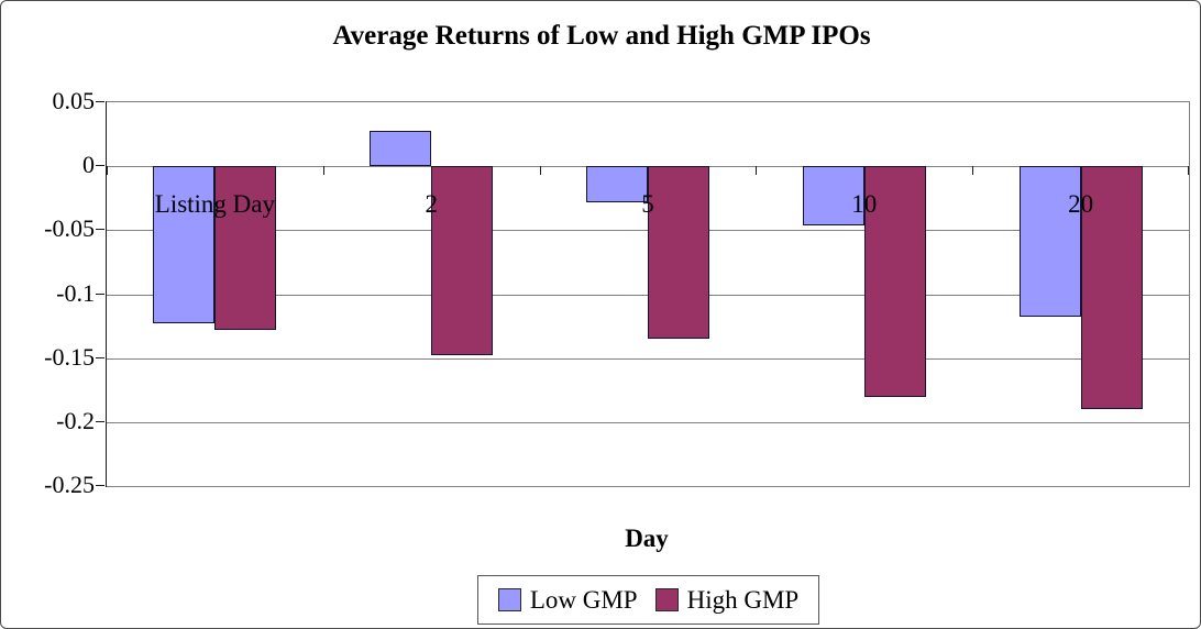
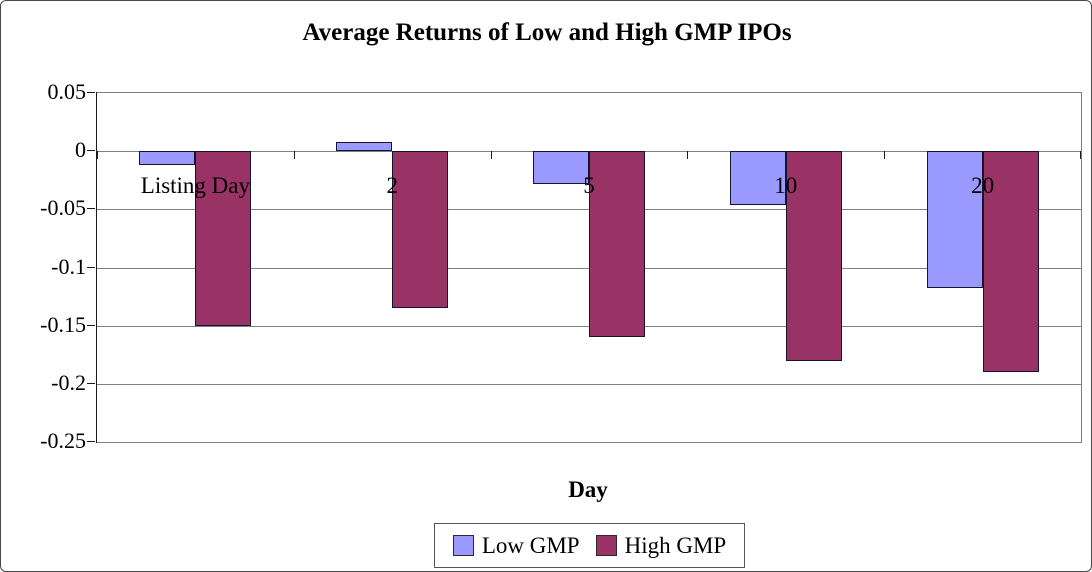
Low GMP/Listing Day: -0.123 -> -0.012
High GMP/Listing Day: -0.128 -> -0.150
Low GMP/2: 0.028 -> 0.008
High GMP/2: -0.148 -> -0.135
High GMP/5: -0.135 -> -0.160
